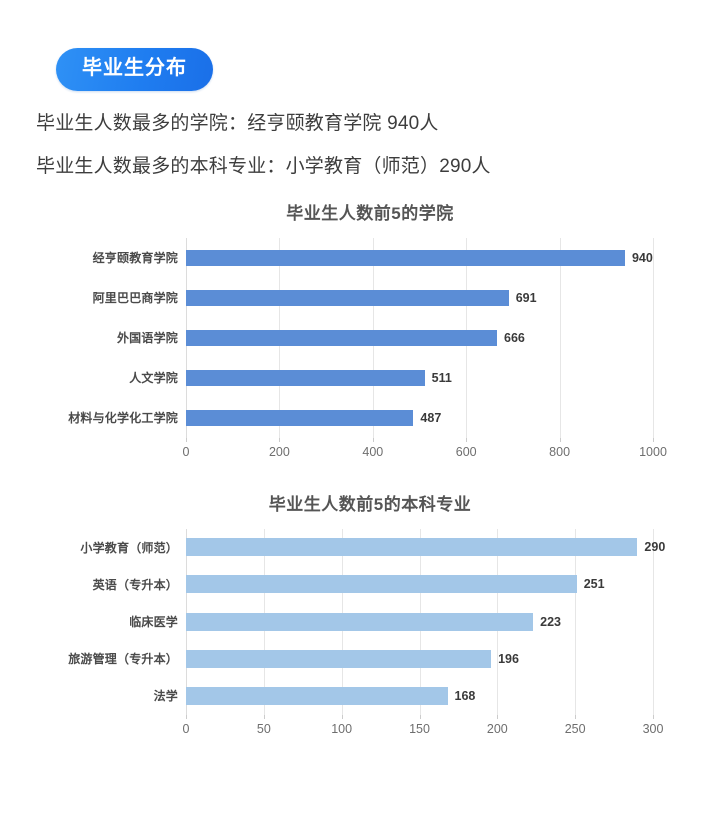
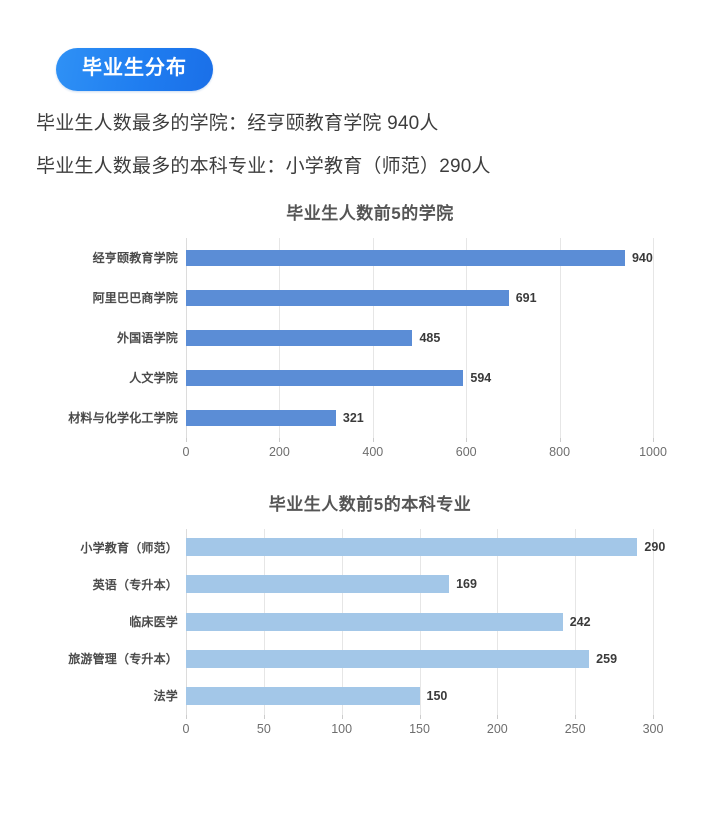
毕业生人数前5的学院/外国语学院: 666 -> 485
毕业生人数前5的学院/人文学院: 511 -> 594
毕业生人数前5的学院/材料与化学化工学院: 487 -> 321
毕业生人数前5的本科专业/英语（专升本）: 251 -> 169
毕业生人数前5的本科专业/临床医学: 223 -> 242
毕业生人数前5的本科专业/旅游管理（专升本）: 196 -> 259
毕业生人数前5的本科专业/法学: 168 -> 150
